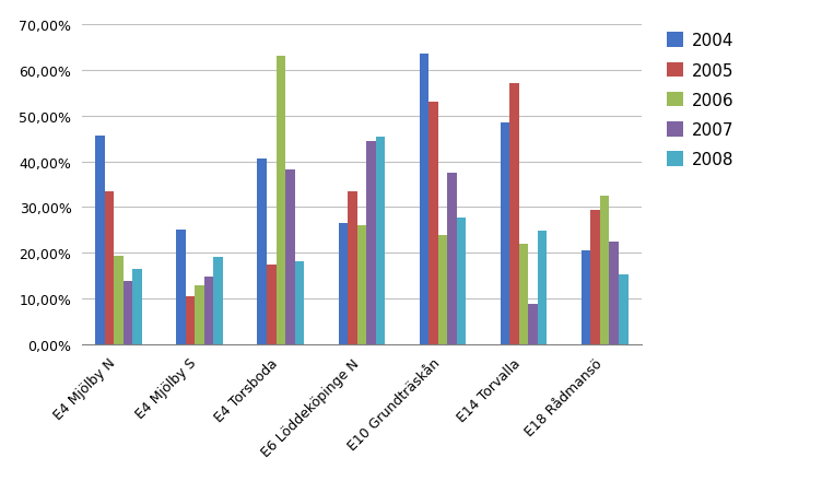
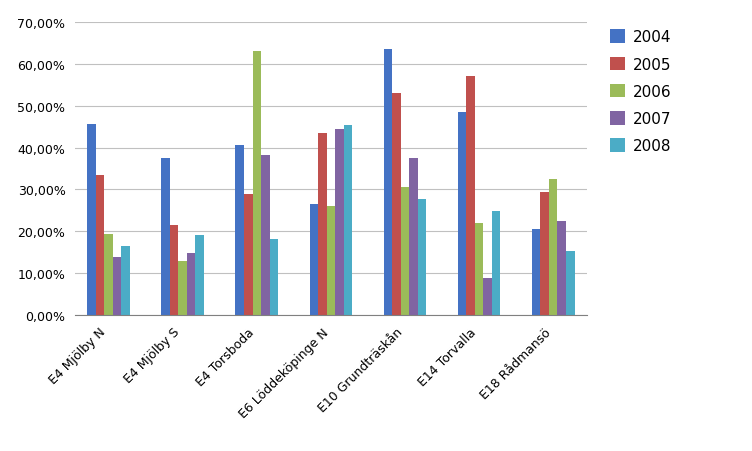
2004/E4 Mjölby S: 25,0% -> 37,5%
2005/E4 Mjölby S: 10,5% -> 21,5%
2005/E4 Torsboda: 17,5% -> 29,0%
2005/E6 Löddeköpinge N: 33,5% -> 43,5%
2006/E10 Grundträskån: 24,0% -> 30,5%
